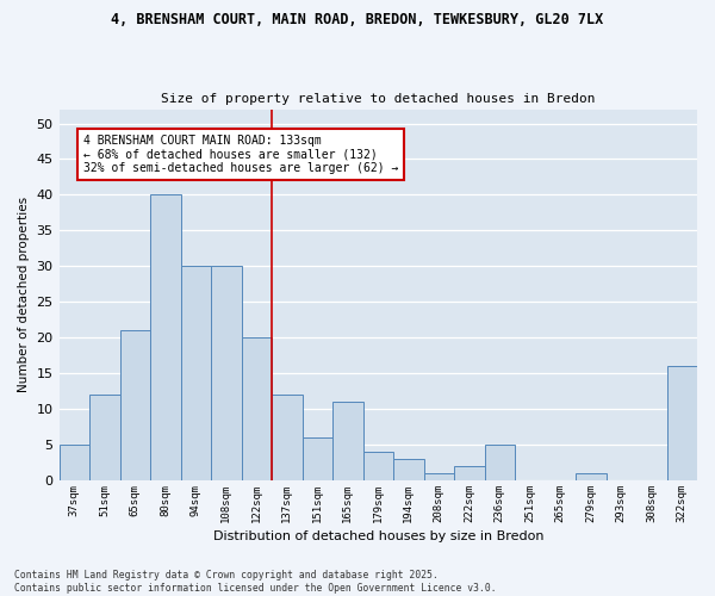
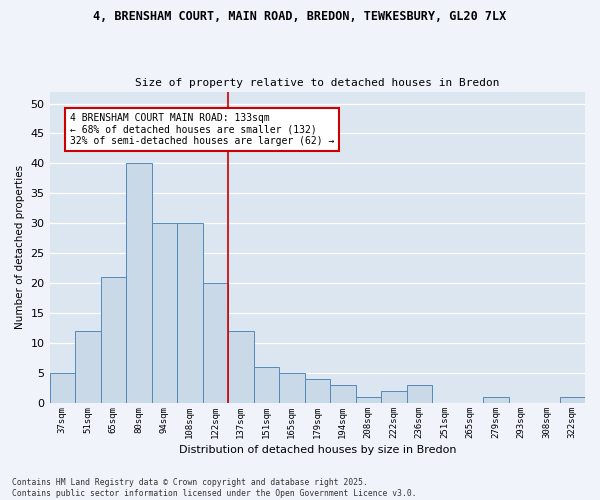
165sqm: 11 -> 5
236sqm: 5 -> 3
322sqm: 16 -> 1
